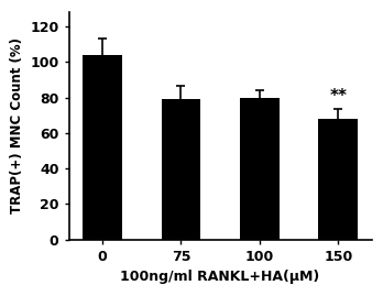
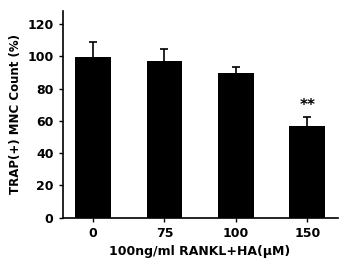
0: 104 -> 100
75: 79 -> 97
100: 80 -> 90
150: 68 -> 57
